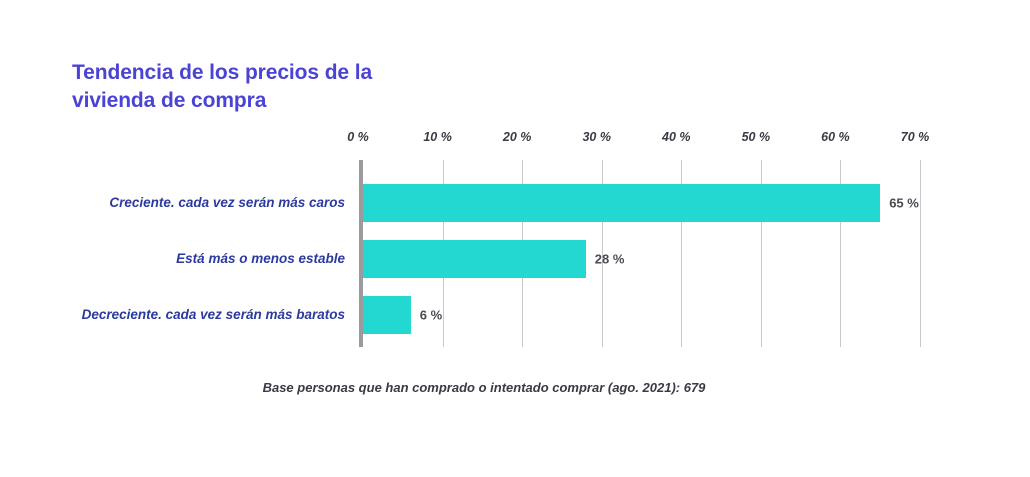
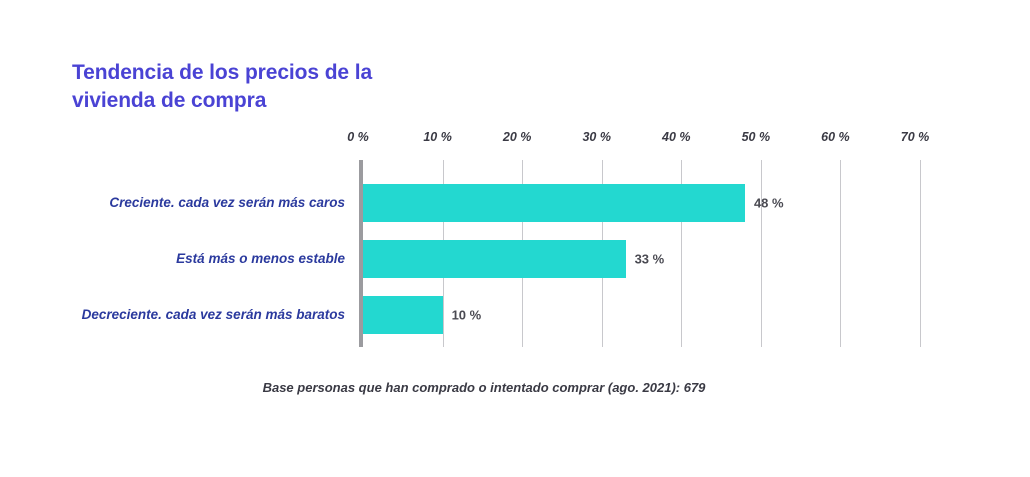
Creciente. cada vez serán más caros: 65 -> 48
Está más o menos estable: 28 -> 33
Decreciente. cada vez serán más baratos: 6 -> 10
